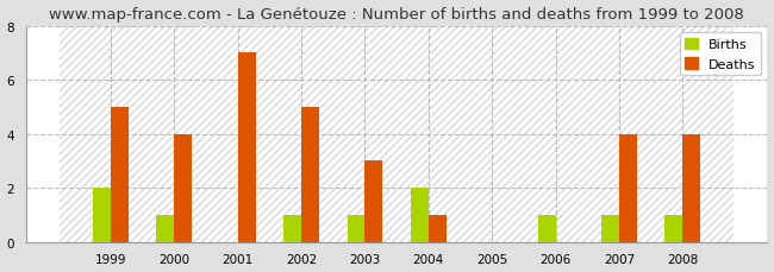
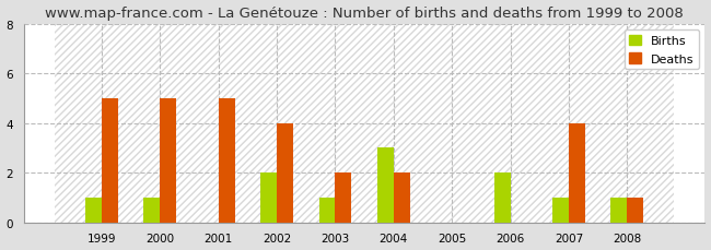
Births/1999: 2 -> 1
Deaths/2000: 4 -> 5
Deaths/2001: 7 -> 5
Births/2002: 1 -> 2
Deaths/2002: 5 -> 4
Deaths/2003: 3 -> 2
Births/2004: 2 -> 3
Deaths/2004: 1 -> 2
Births/2006: 1 -> 2
Deaths/2008: 4 -> 1
